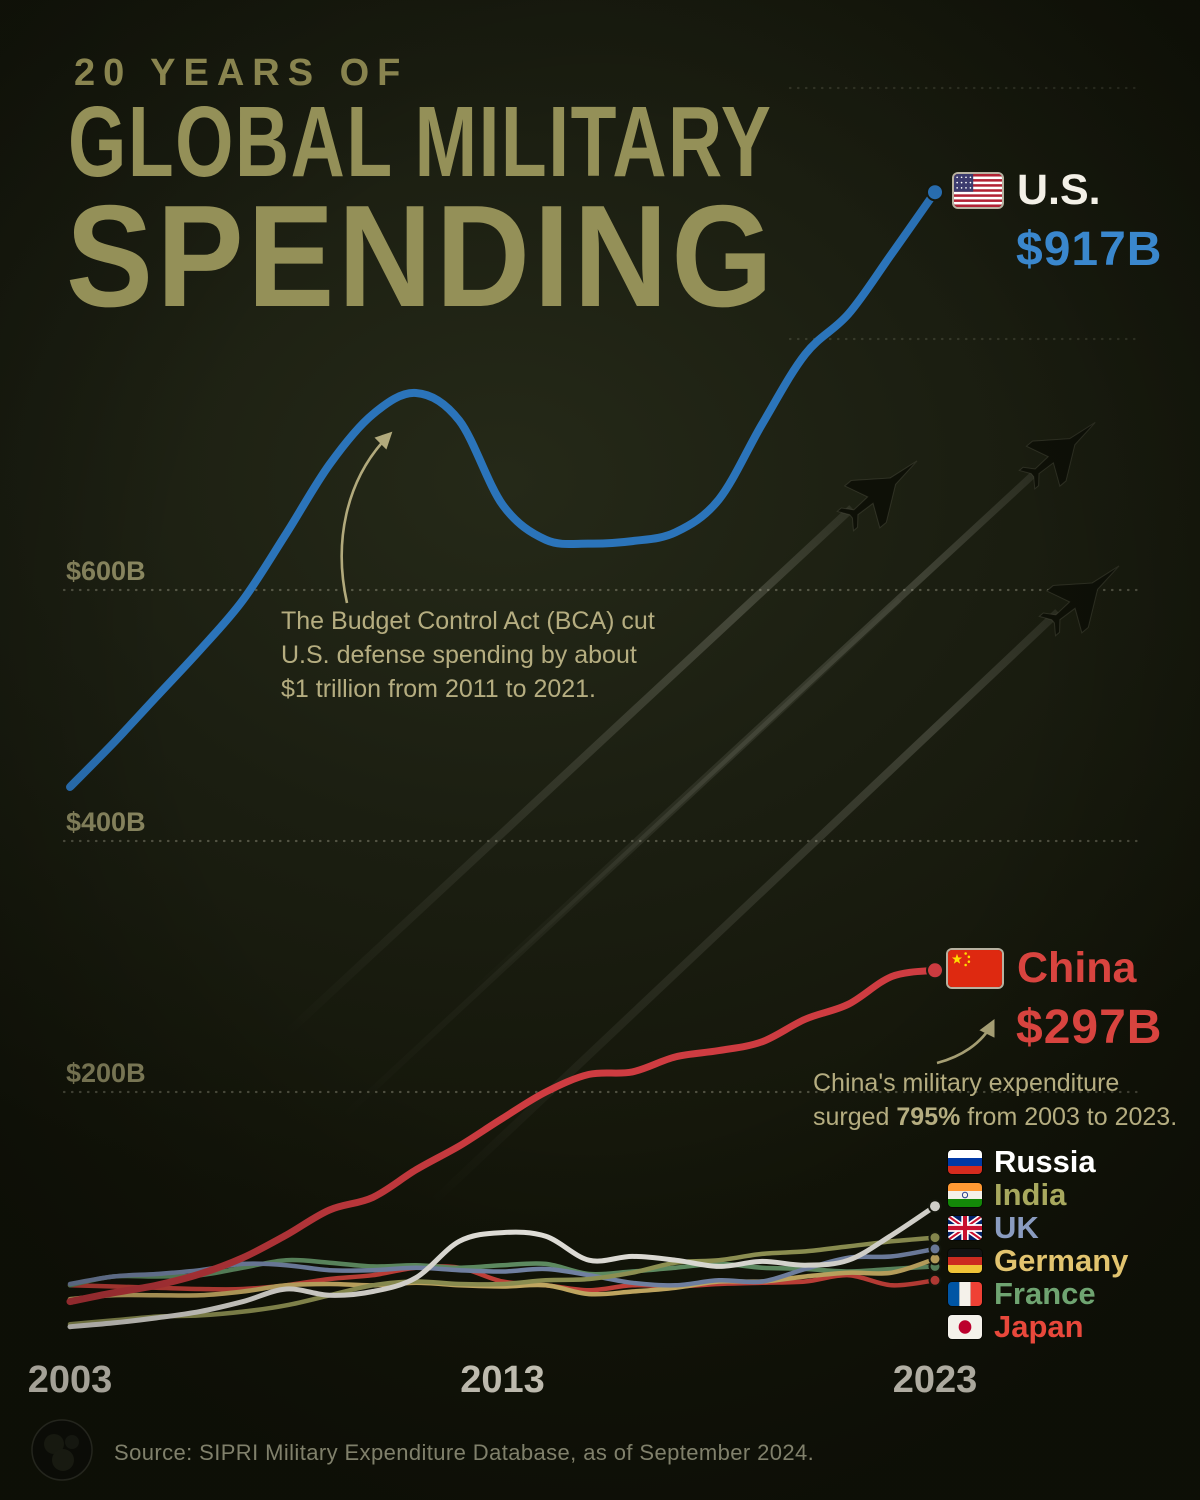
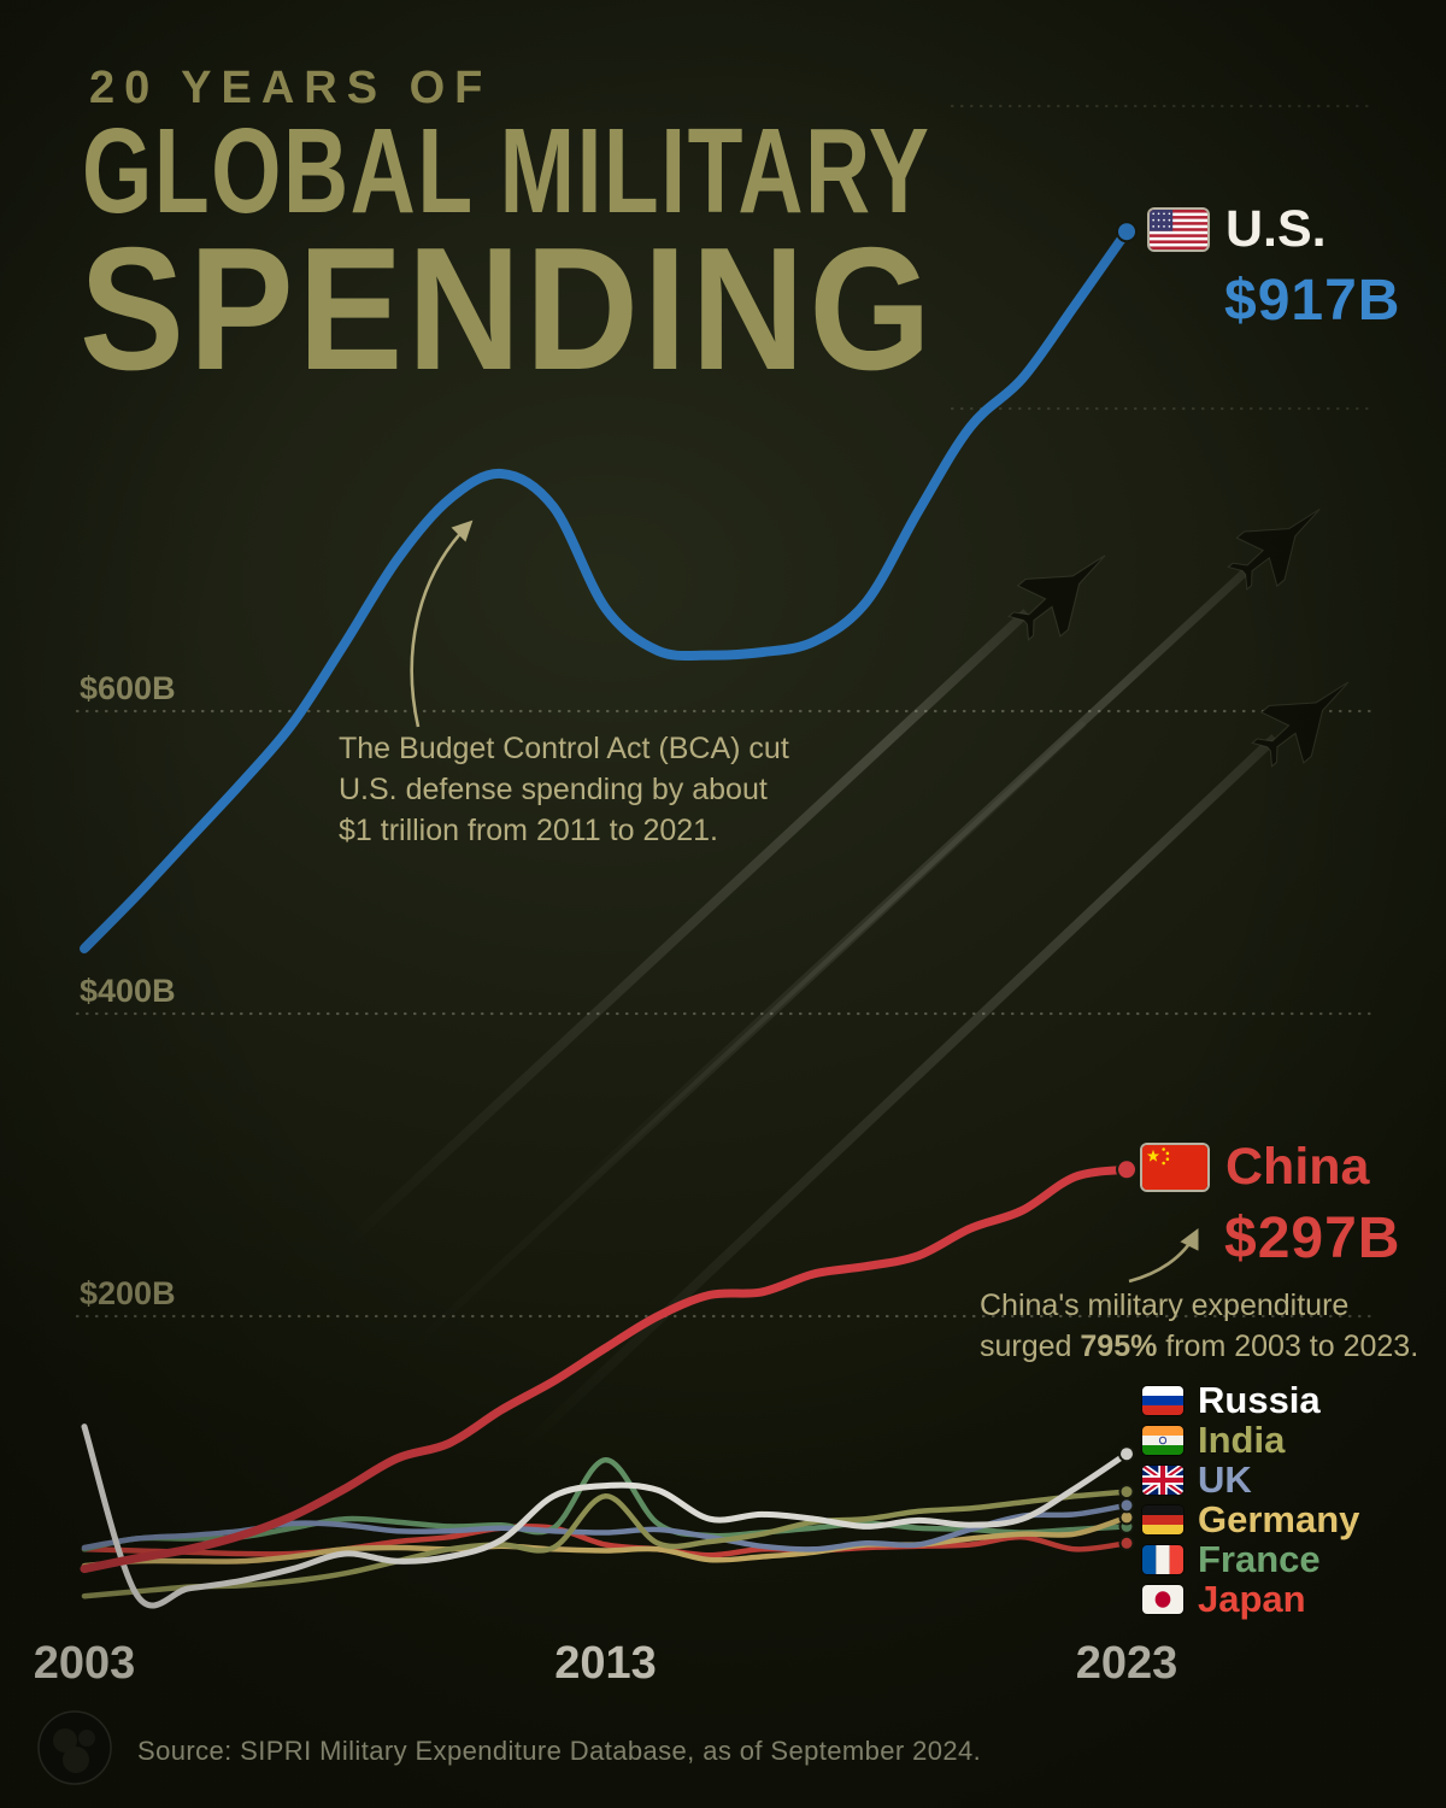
Russia/2003: $13B -> $127B
India/2013: $47B -> $81B
France/2013: $62B -> $105B
